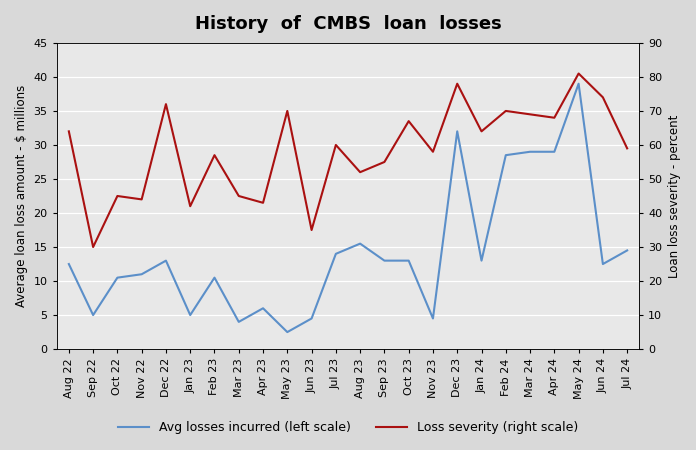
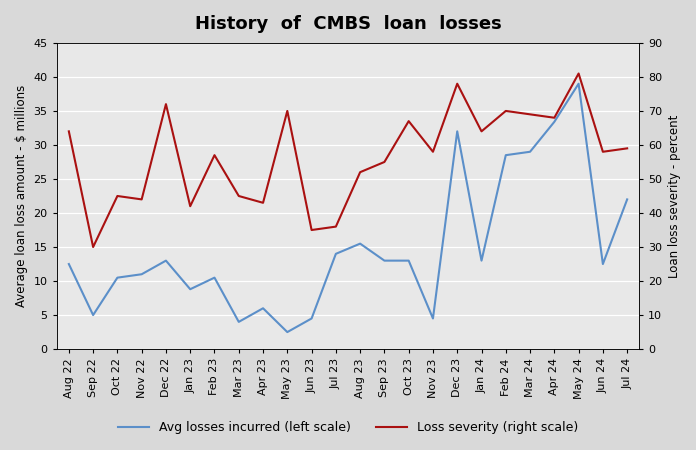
Avg losses incurred (left scale)/Jan 23: 5.0 -> 8.8
Loss severity (right scale)/Jul 23: 60 -> 36
Avg losses incurred (left scale)/Apr 24: 29.0 -> 33.4
Loss severity (right scale)/Jun 24: 74 -> 58
Avg losses incurred (left scale)/Jul 24: 14.5 -> 22.0
